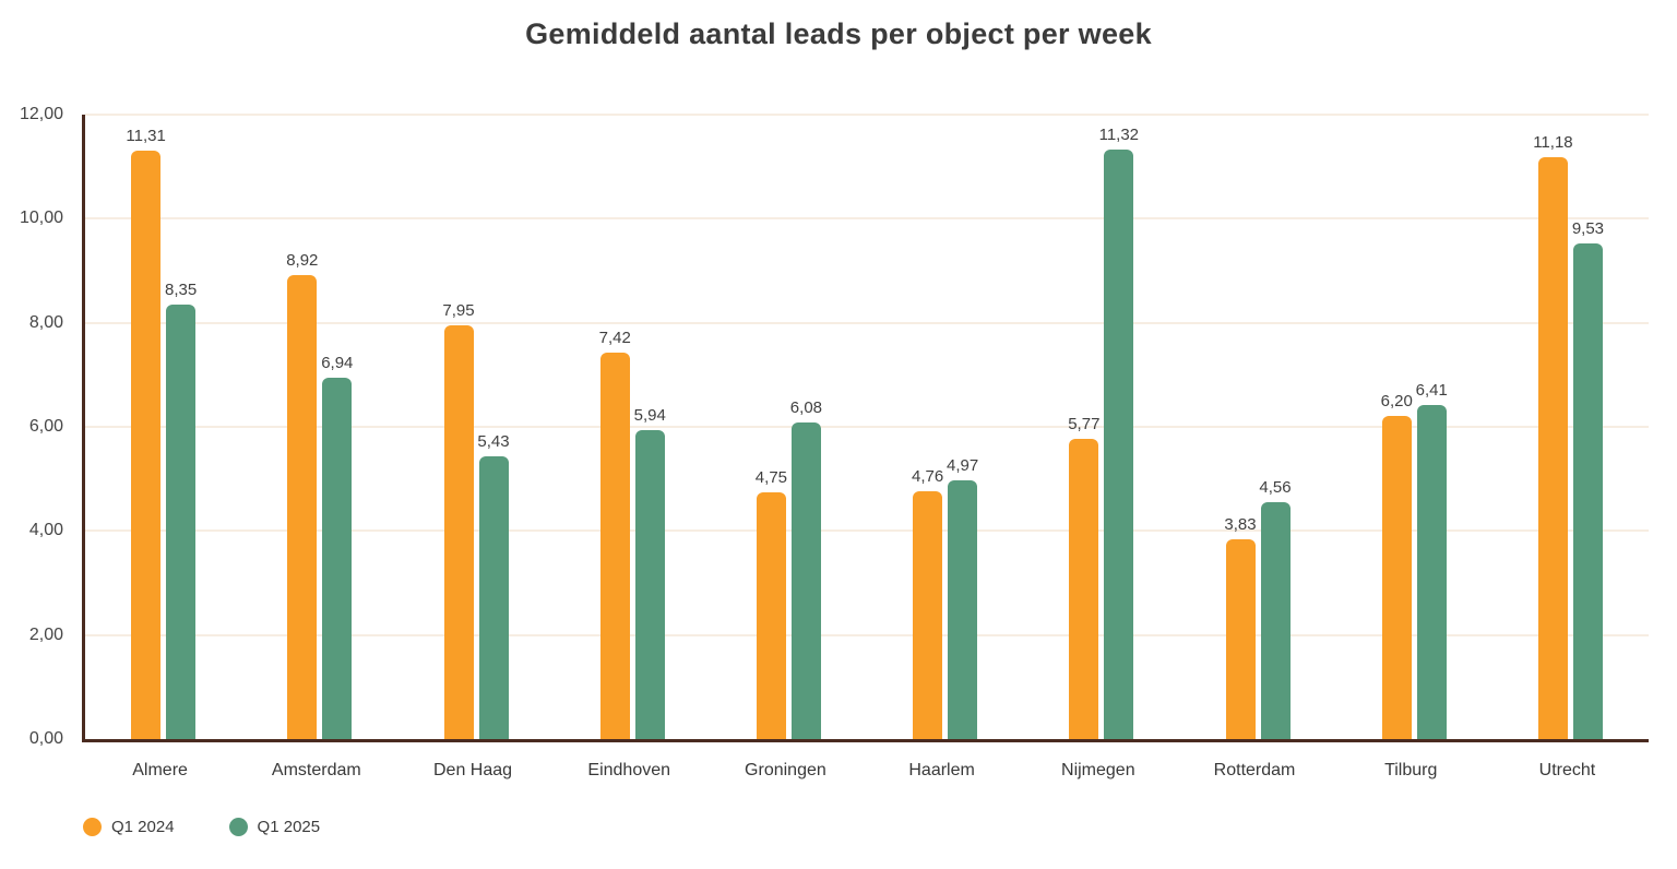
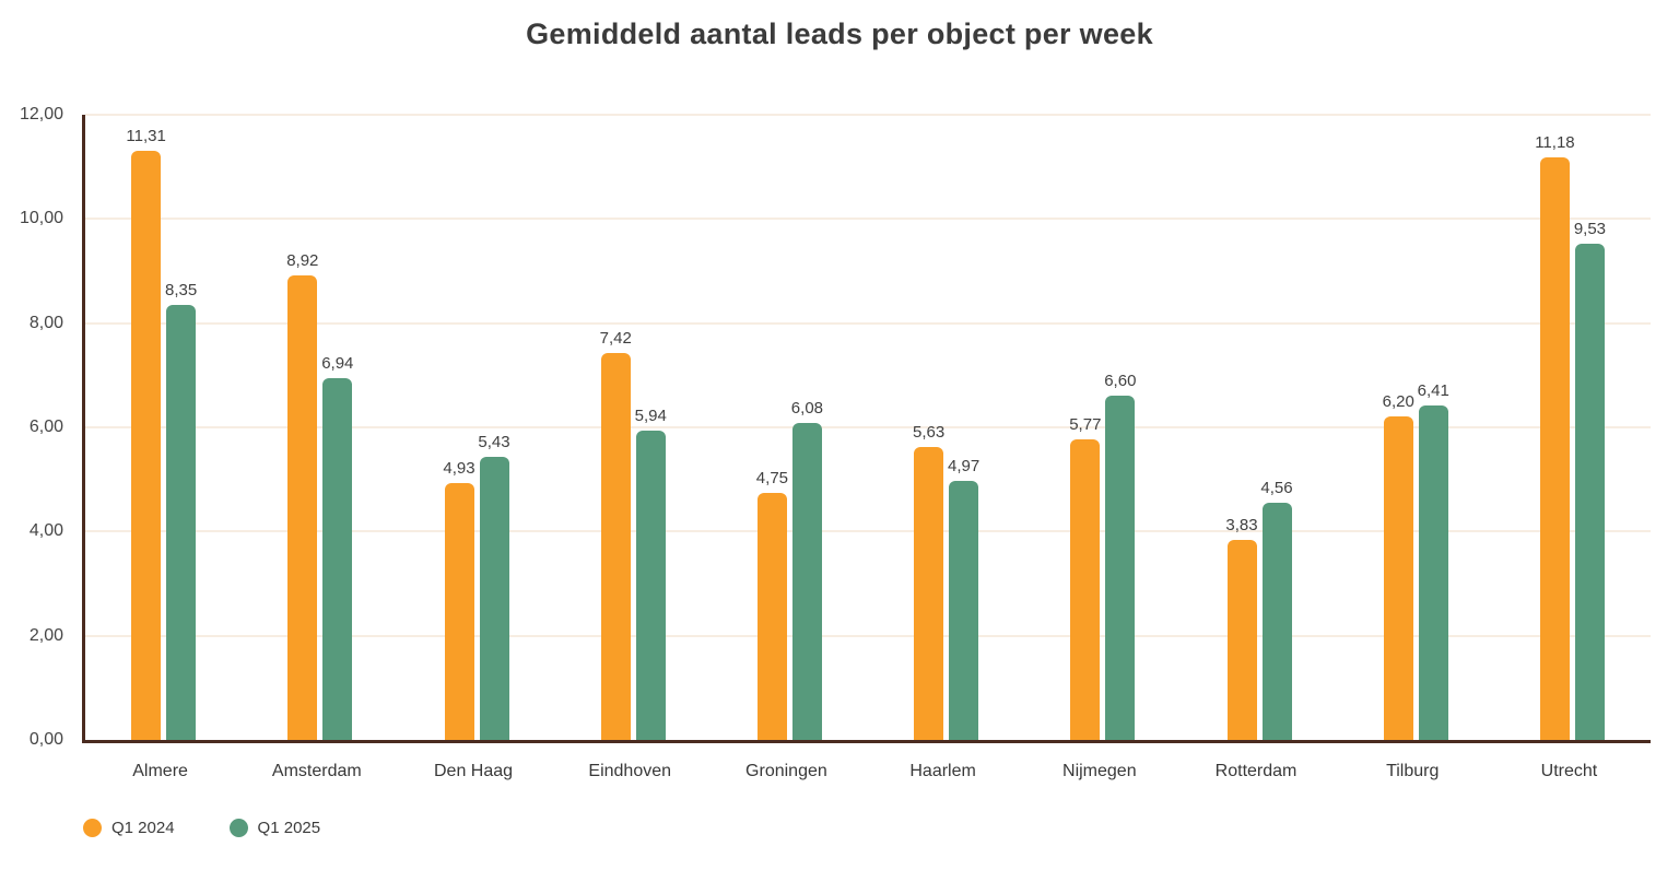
Q1 2024/Den Haag: 7,95 -> 4,93
Q1 2024/Haarlem: 4,76 -> 5,63
Q1 2025/Nijmegen: 11,32 -> 6,60
